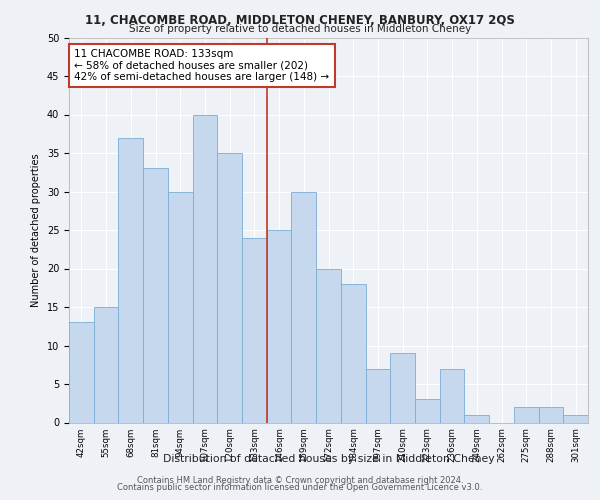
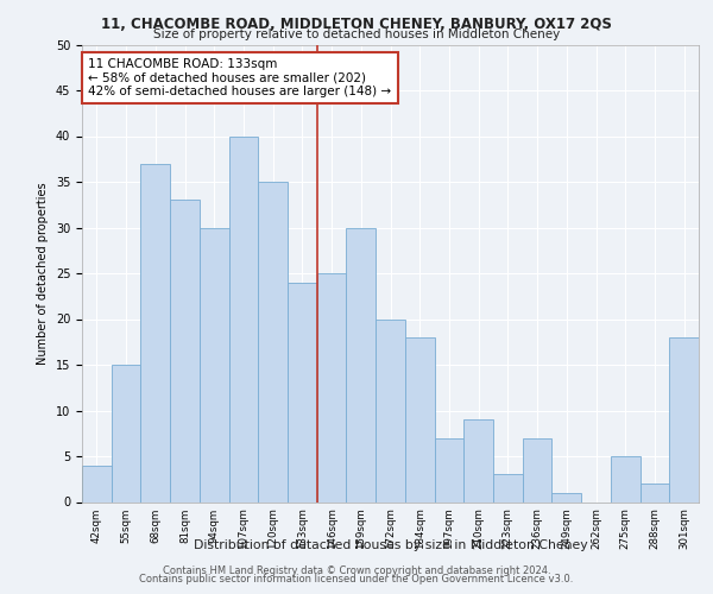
42sqm: 13 -> 4
275sqm: 2 -> 5
301sqm: 1 -> 18
